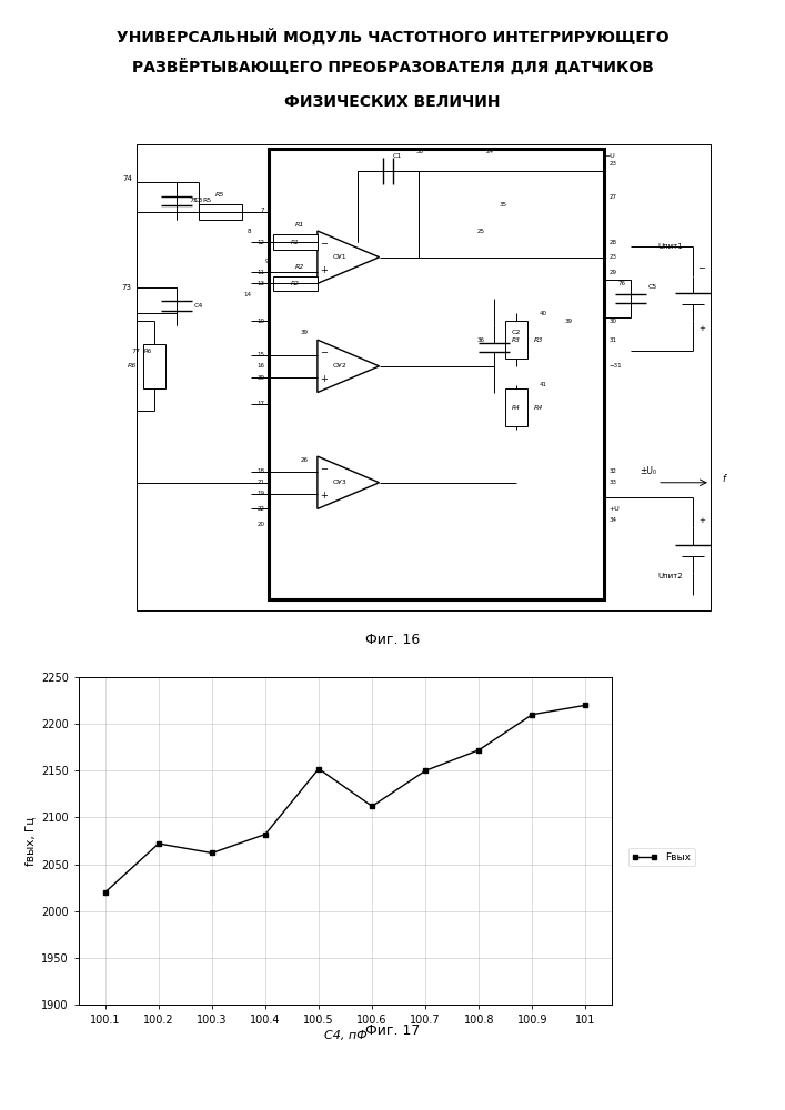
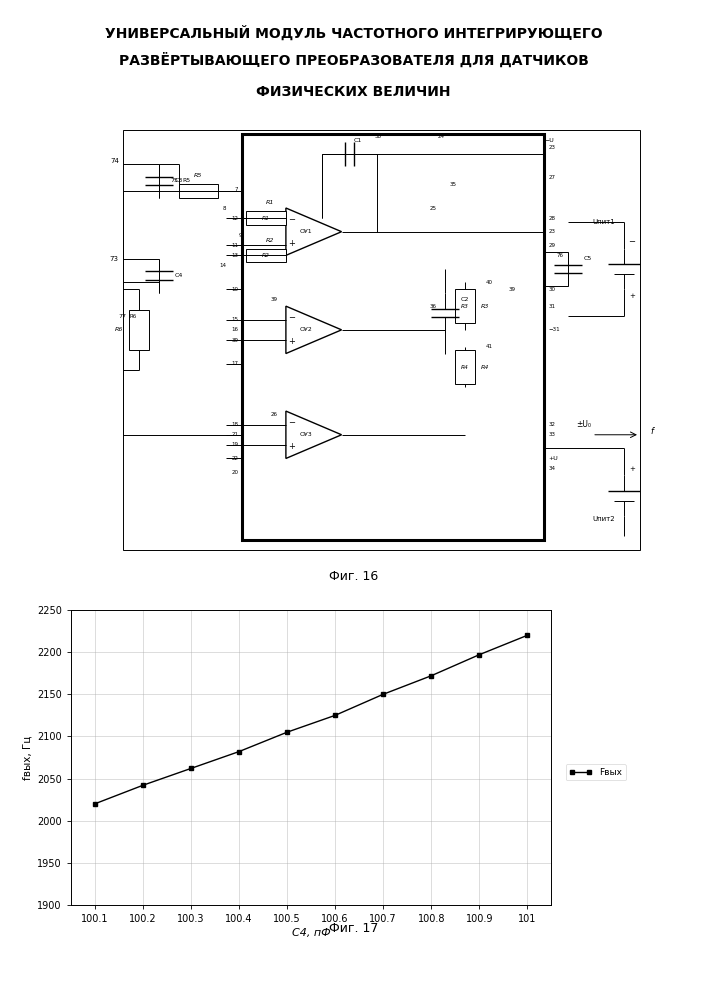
100.2: 2072 -> 2042
100.5: 2152 -> 2105
100.6: 2112 -> 2125
100.9: 2210 -> 2197
